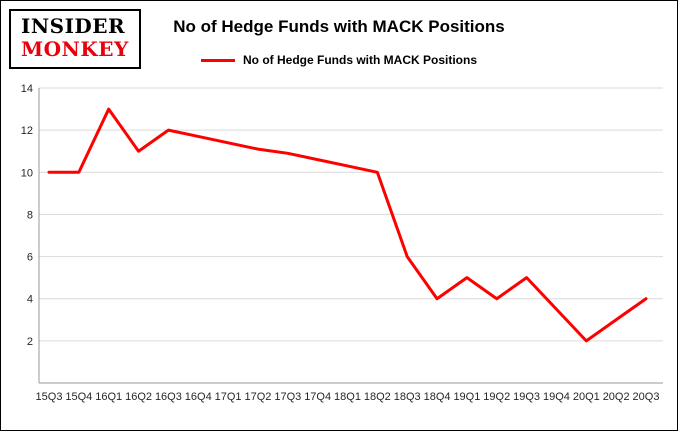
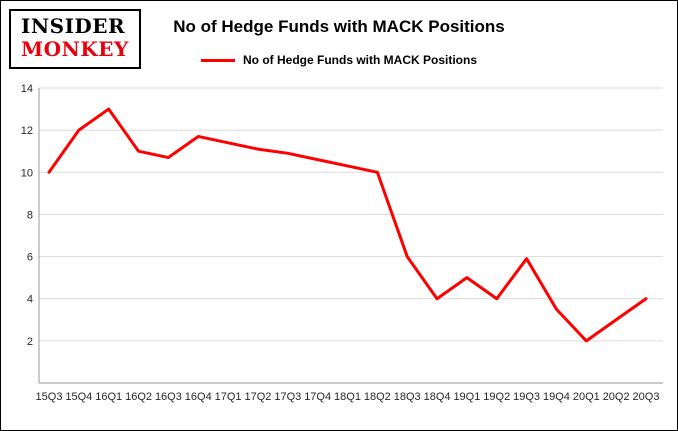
15Q4: 10.0 -> 12.0
16Q3: 12.0 -> 10.7
19Q3: 5.0 -> 5.9
